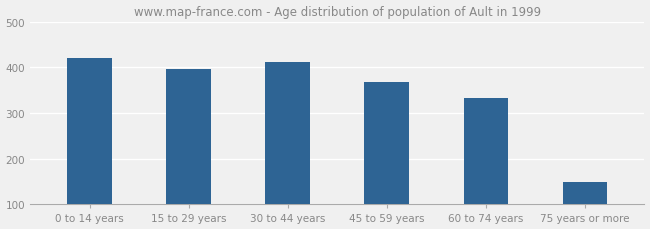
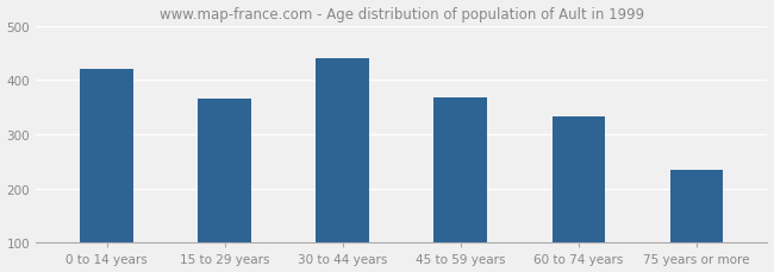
15 to 29 years: 397 -> 365
30 to 44 years: 412 -> 440
75 years or more: 148 -> 235
